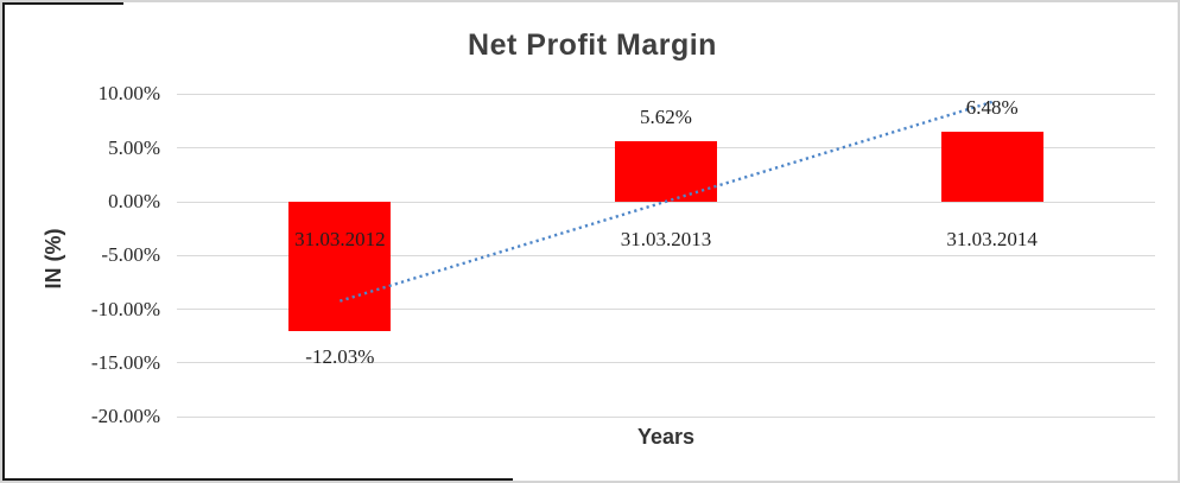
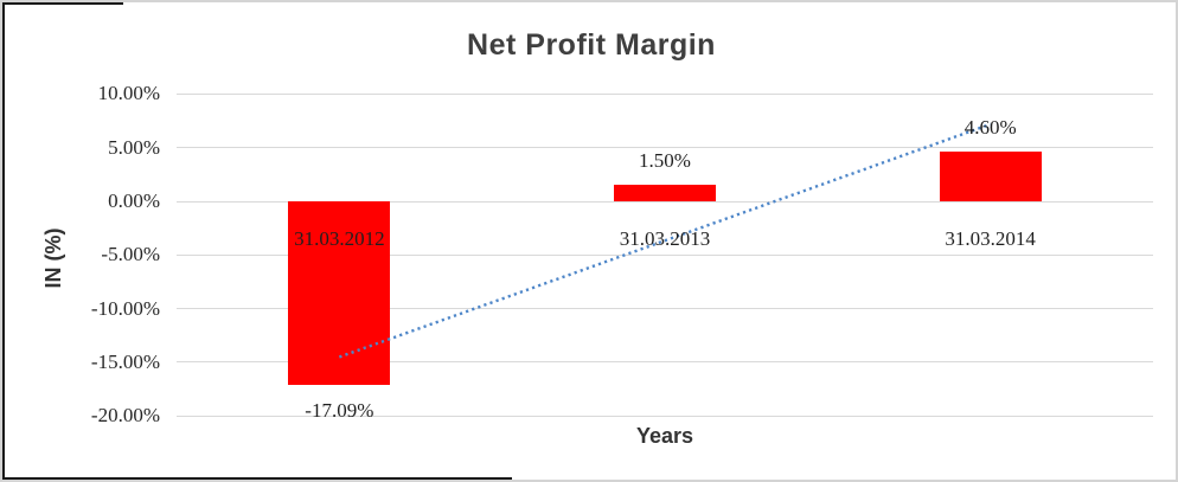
31.03.2012: -12.03% -> -17.09%
31.03.2013: 5.62% -> 1.50%
31.03.2014: 6.48% -> 4.60%
